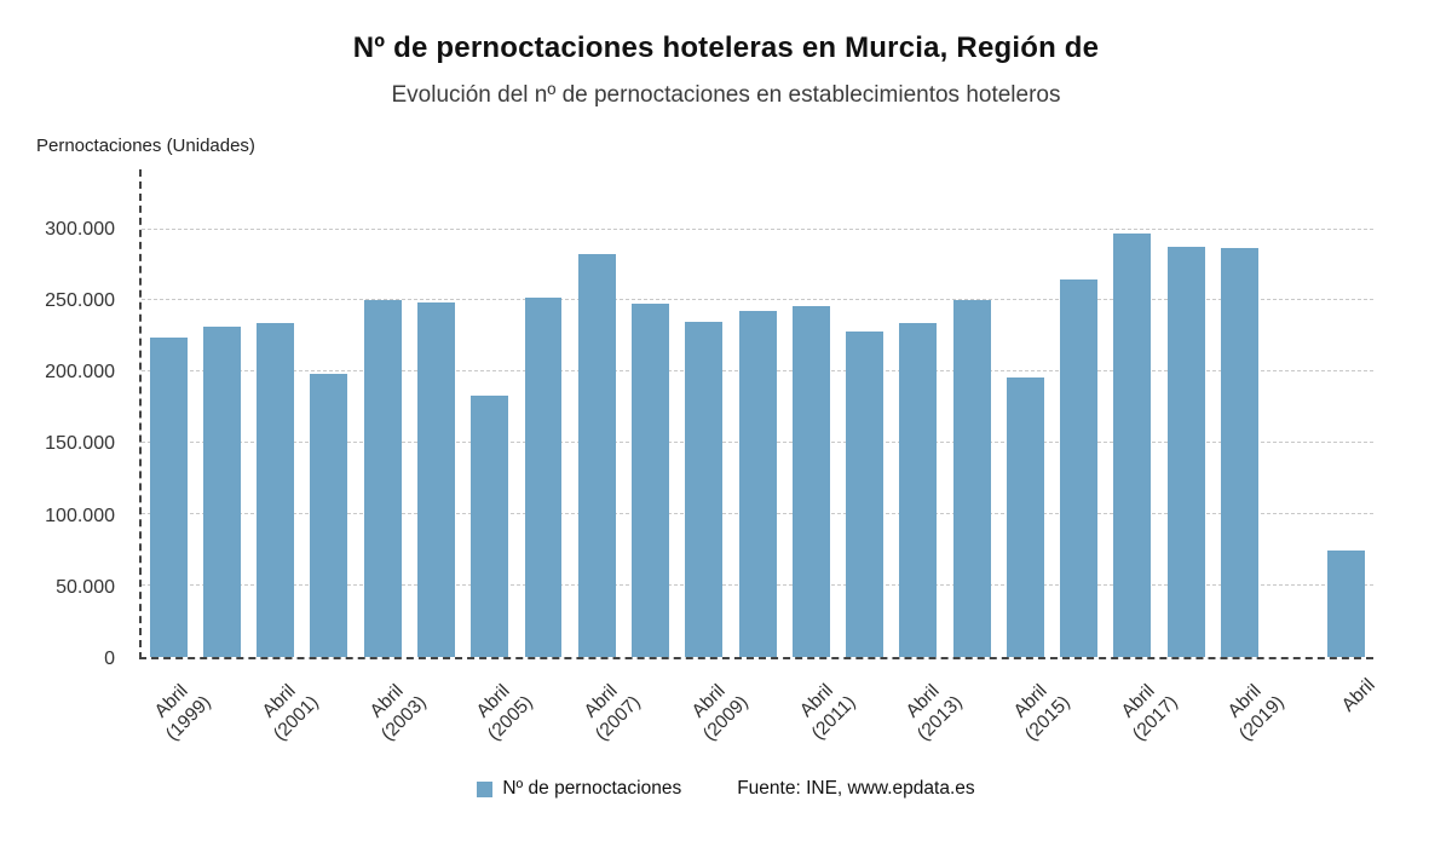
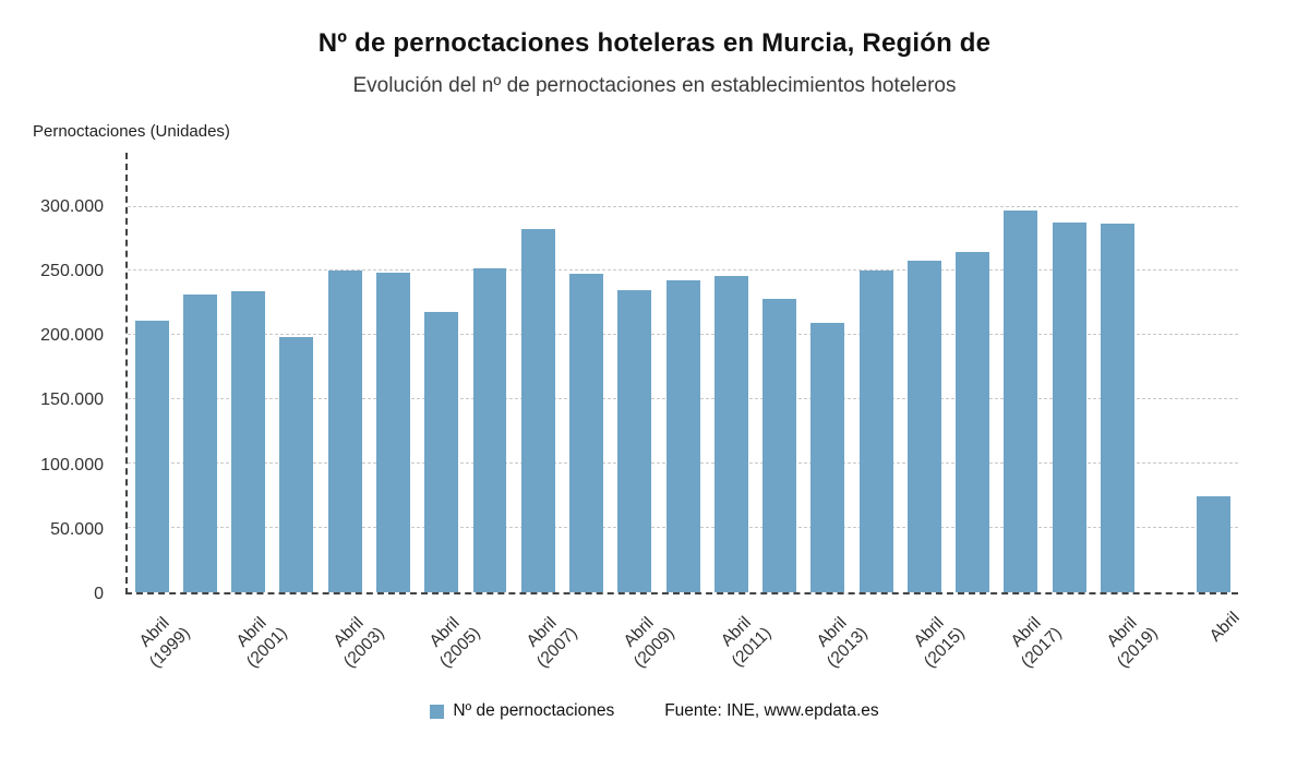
Abril (1999): 224000 -> 211000
Abril (2005): 183000 -> 218000
Abril (2013): 234000 -> 210000
Abril (2015): 196000 -> 258000
